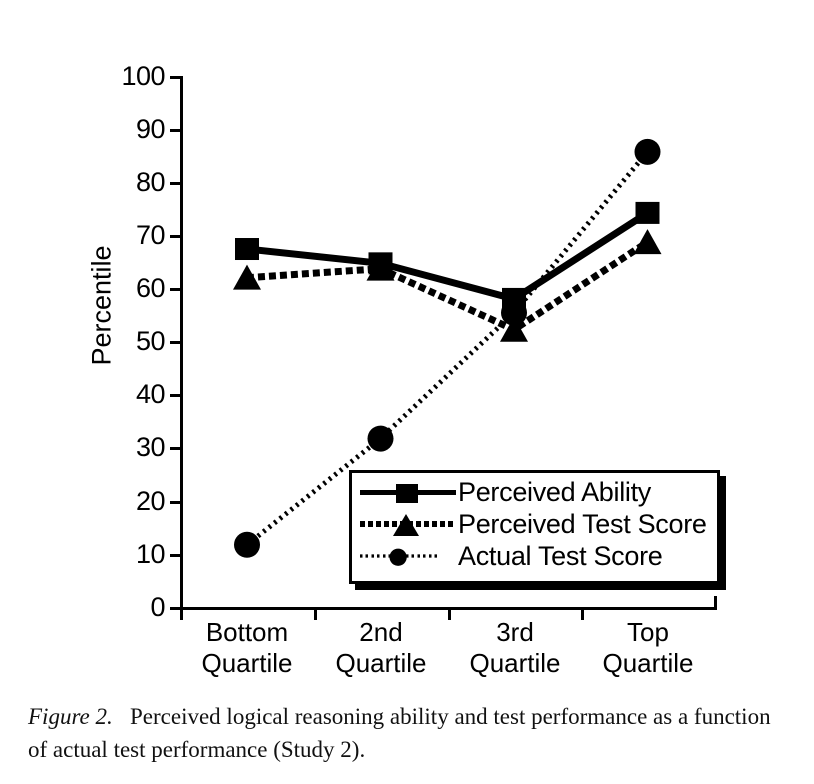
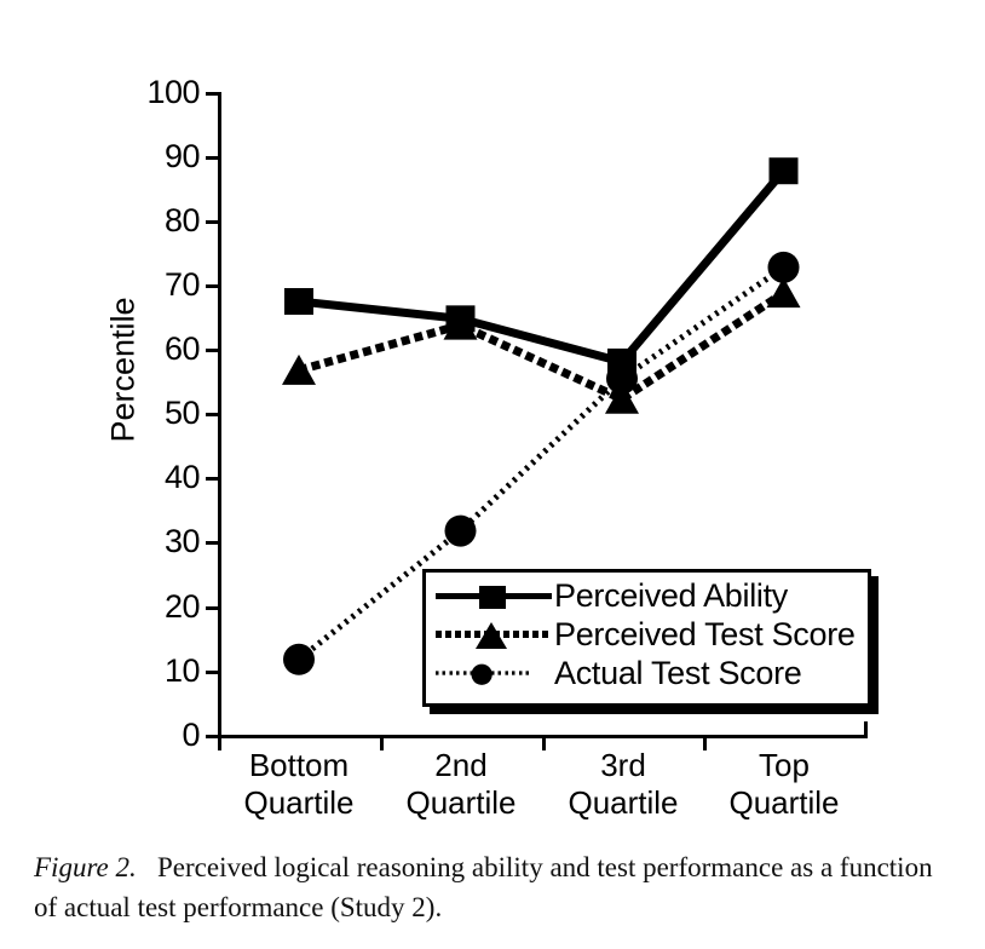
Perceived Test Score/Bottom Quartile: 62 -> 57
Perceived Ability/Top Quartile: 74 -> 88
Actual Test Score/Top Quartile: 86 -> 73
